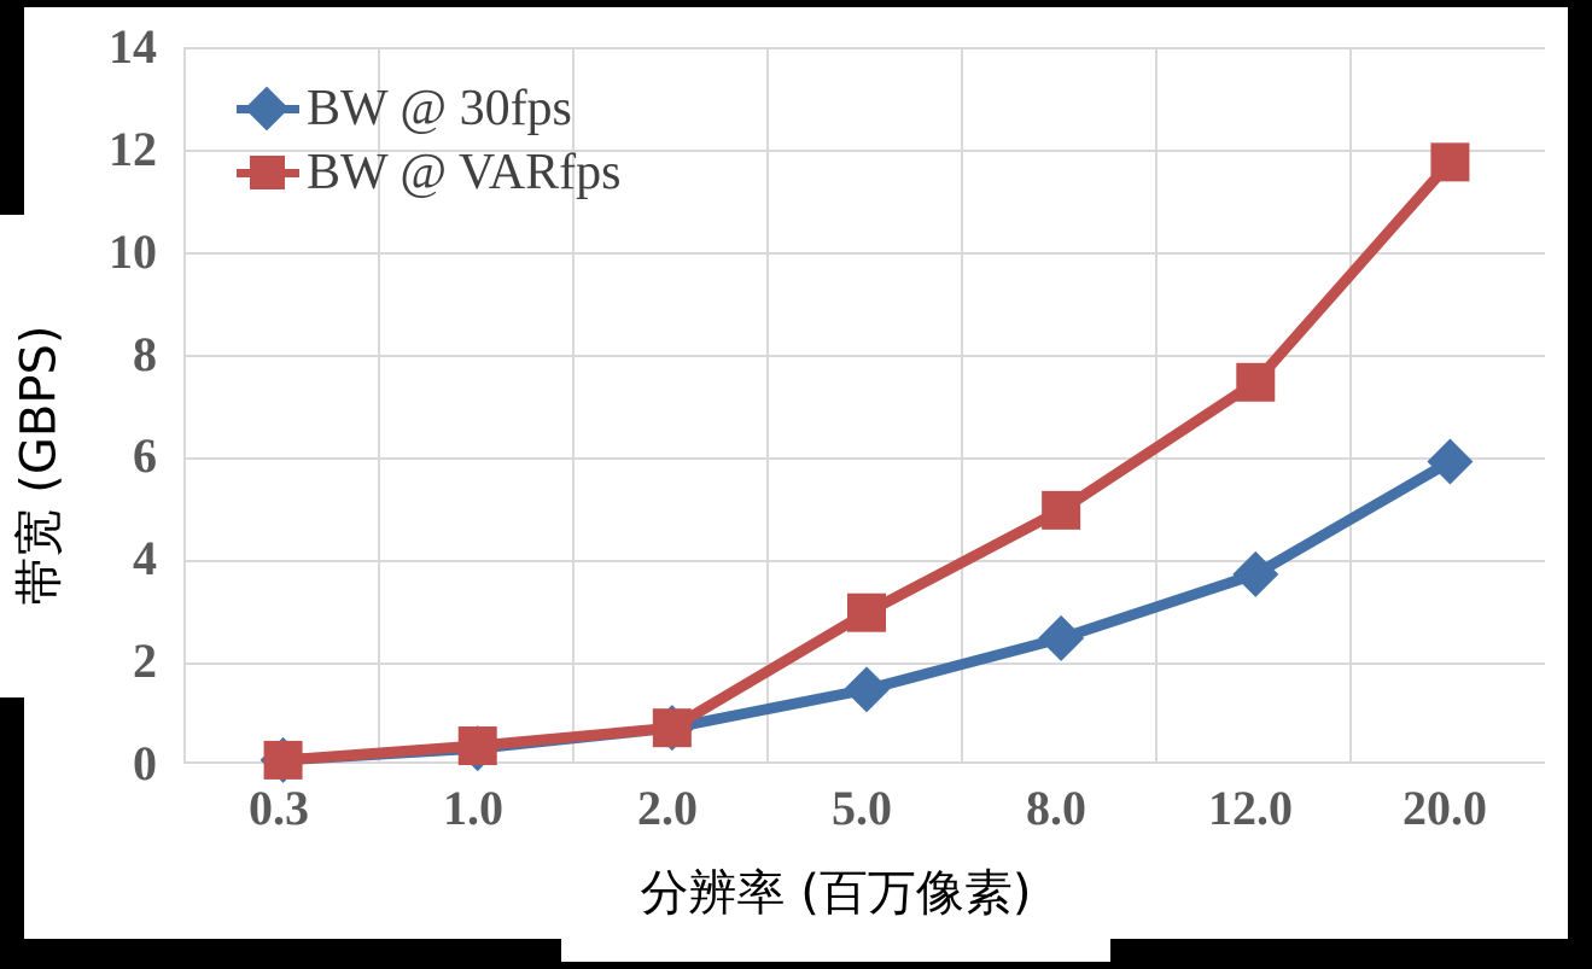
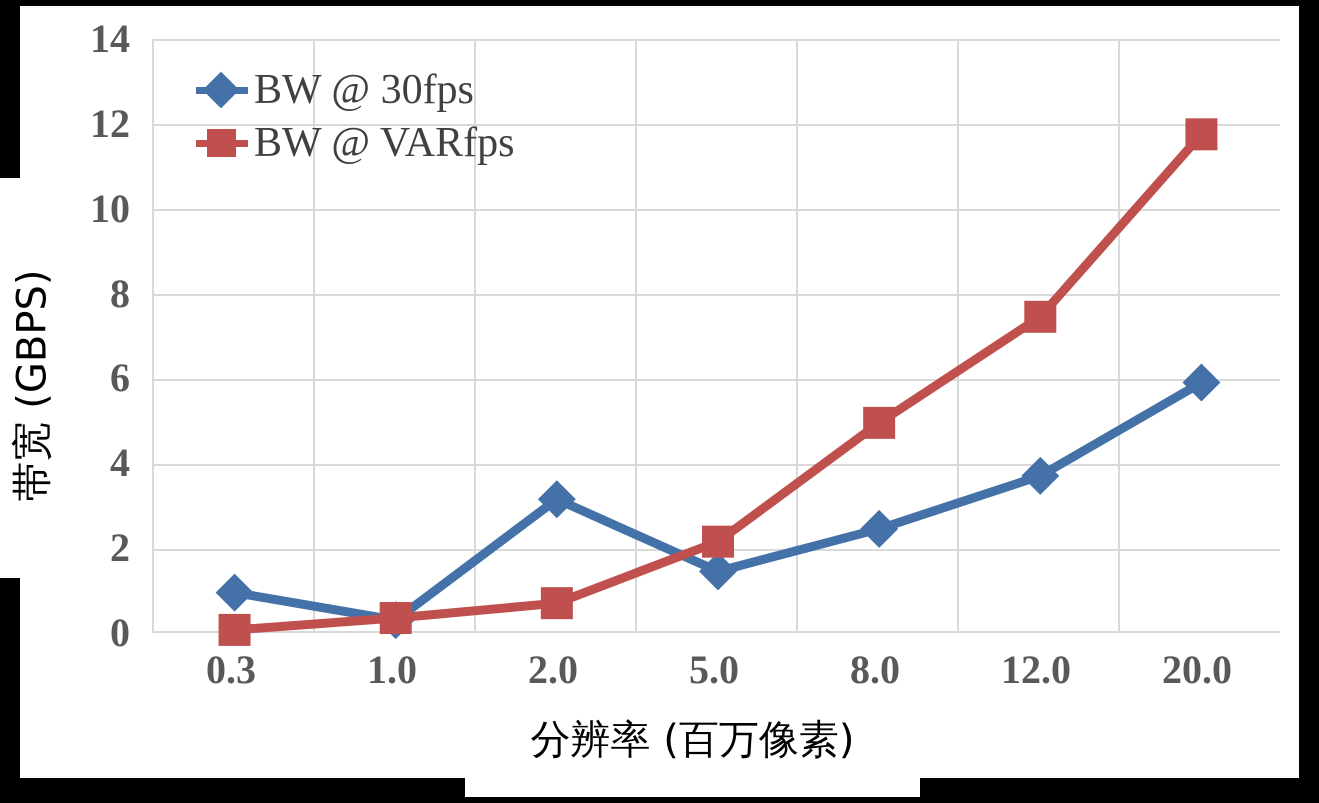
BW @ 30fps/0.3: 0.1 -> 1.0
BW @ 30fps/2.0: 0.8 -> 3.2
BW @ VARfps/5.0: 3.0 -> 2.2
